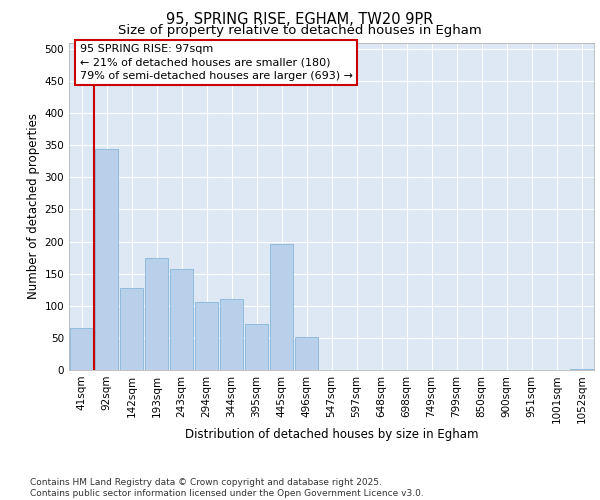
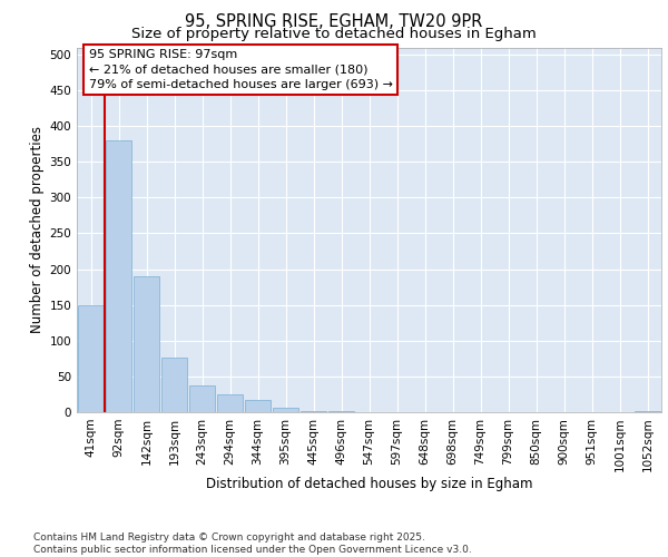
41sqm: 66 -> 150
92sqm: 344 -> 380
142sqm: 128 -> 190
193sqm: 174 -> 77
243sqm: 158 -> 38
294sqm: 106 -> 25
344sqm: 110 -> 17
395sqm: 72 -> 7
445sqm: 196 -> 2
496sqm: 52 -> 1
